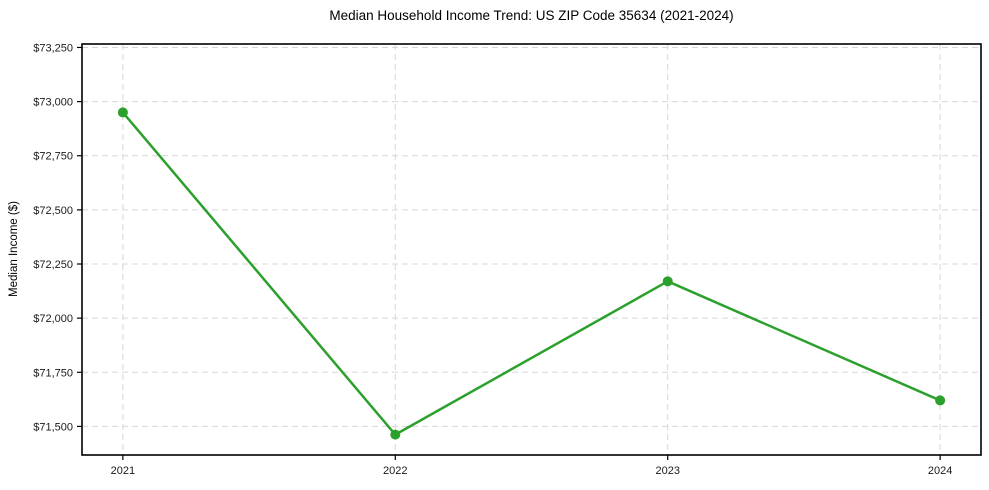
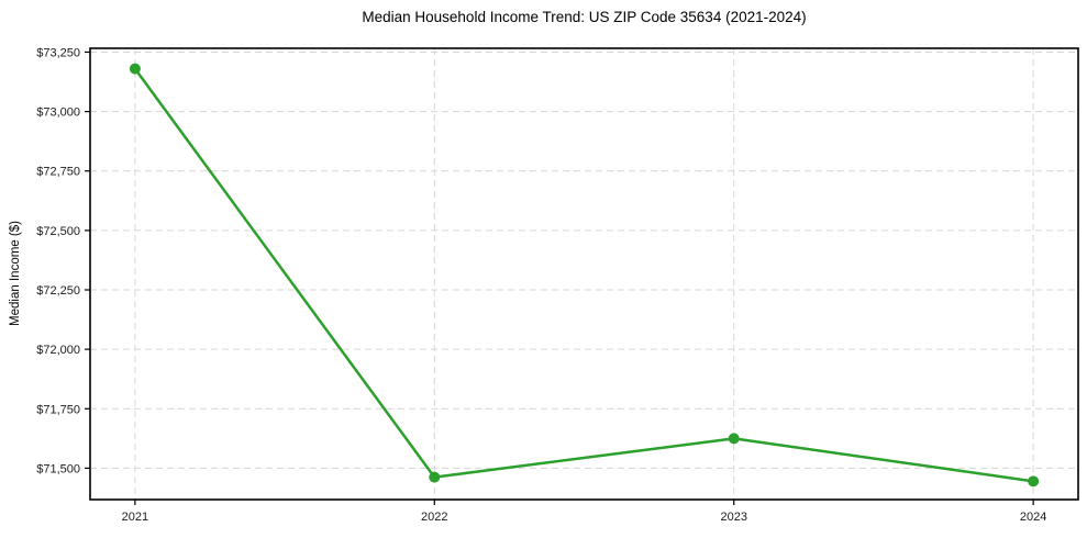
2021: $72950 -> $73180
2023: $72170 -> $71620
2024: $71620 -> $71440
